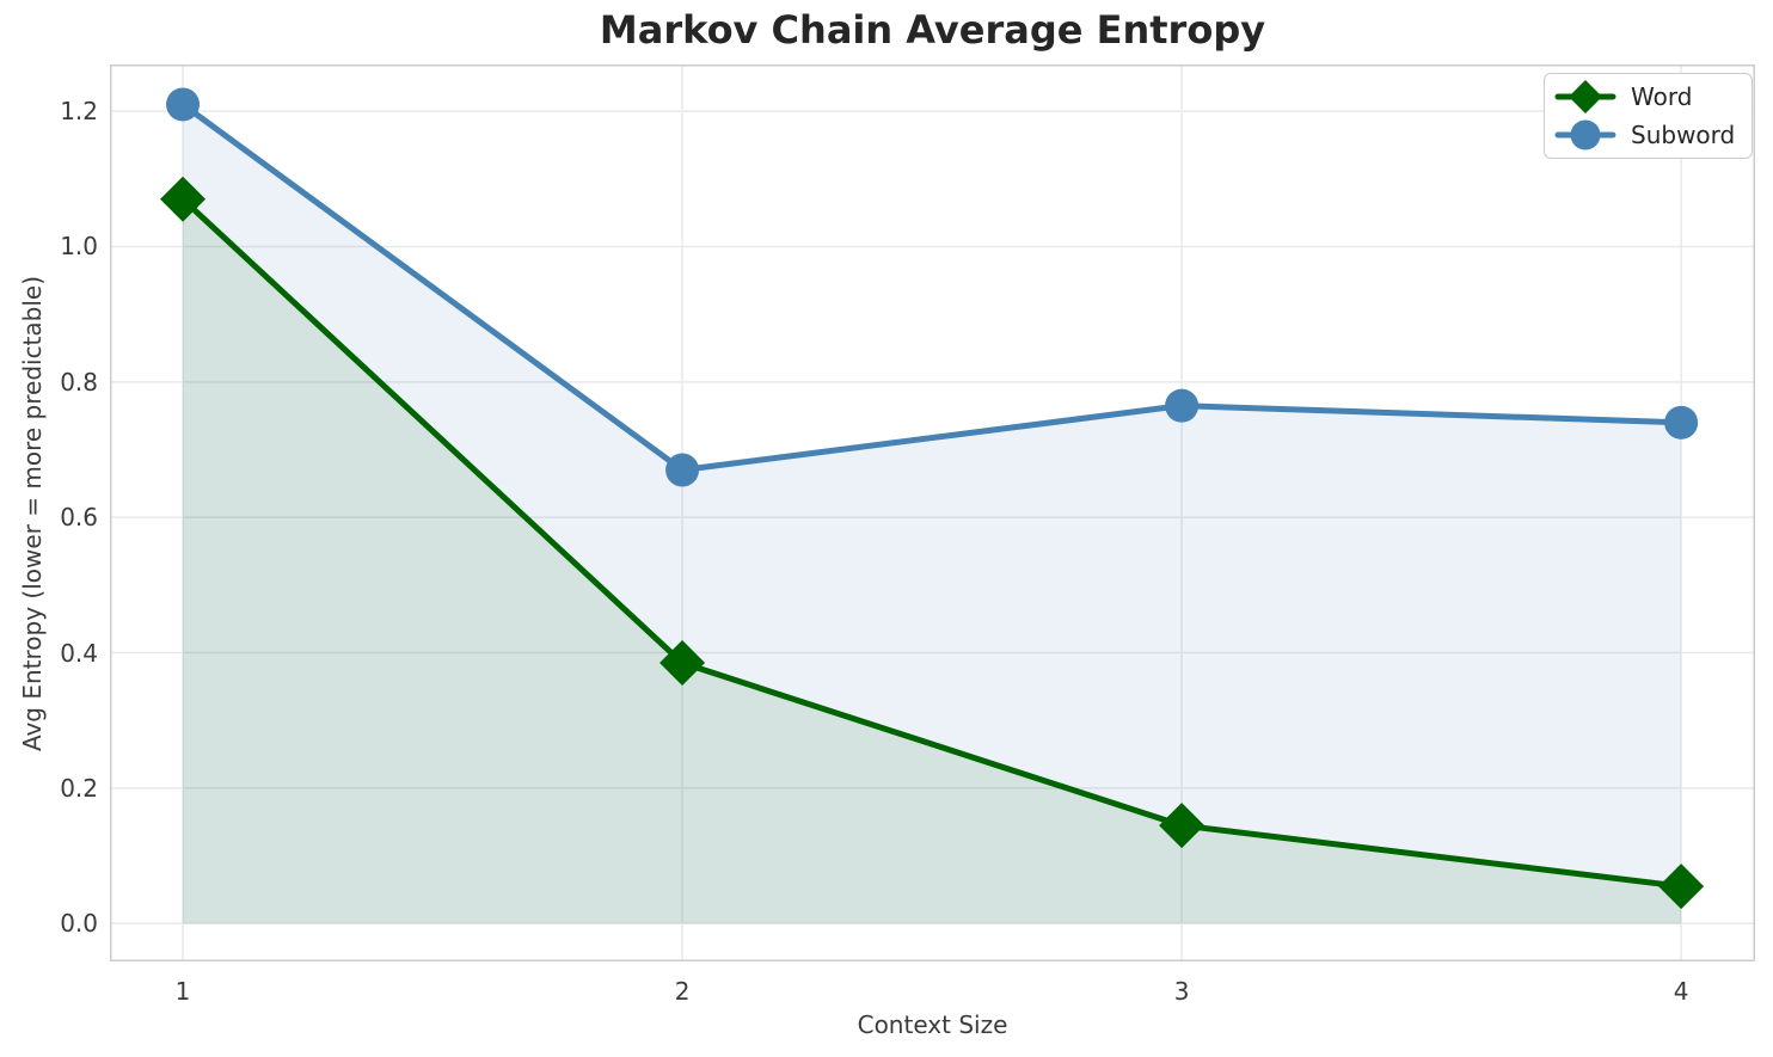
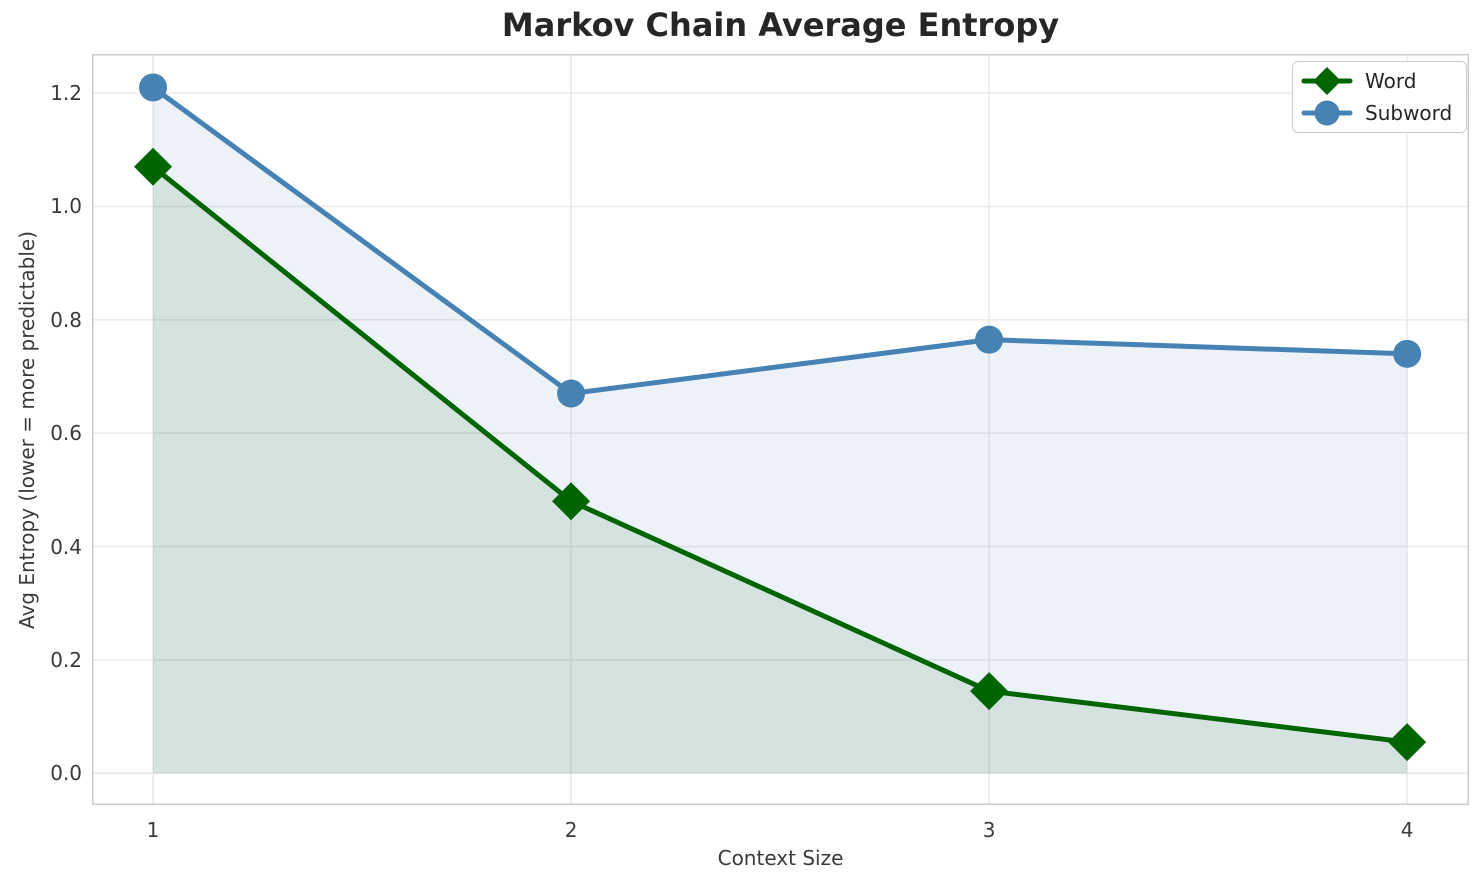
Word/2: 0.39 -> 0.48
